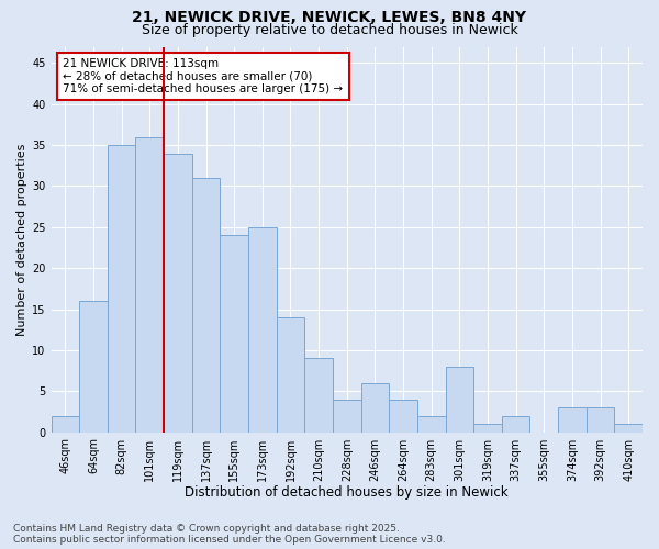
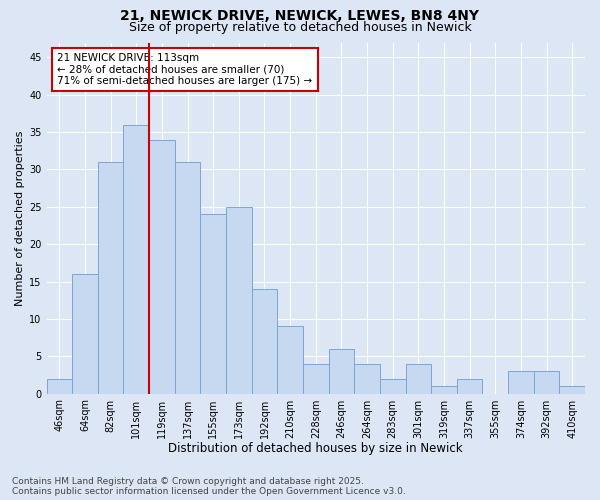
82sqm: 35 -> 31
301sqm: 8 -> 4
